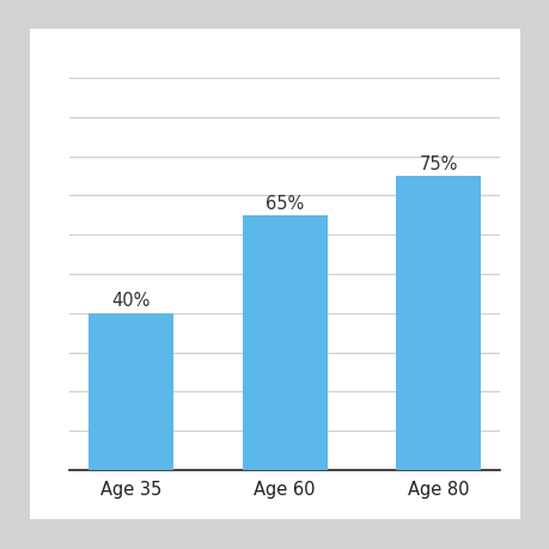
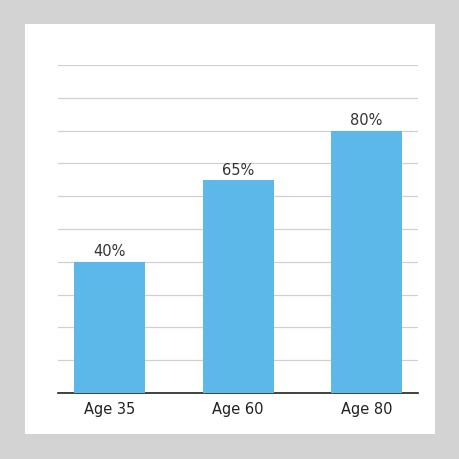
Age 80: 75% -> 80%
